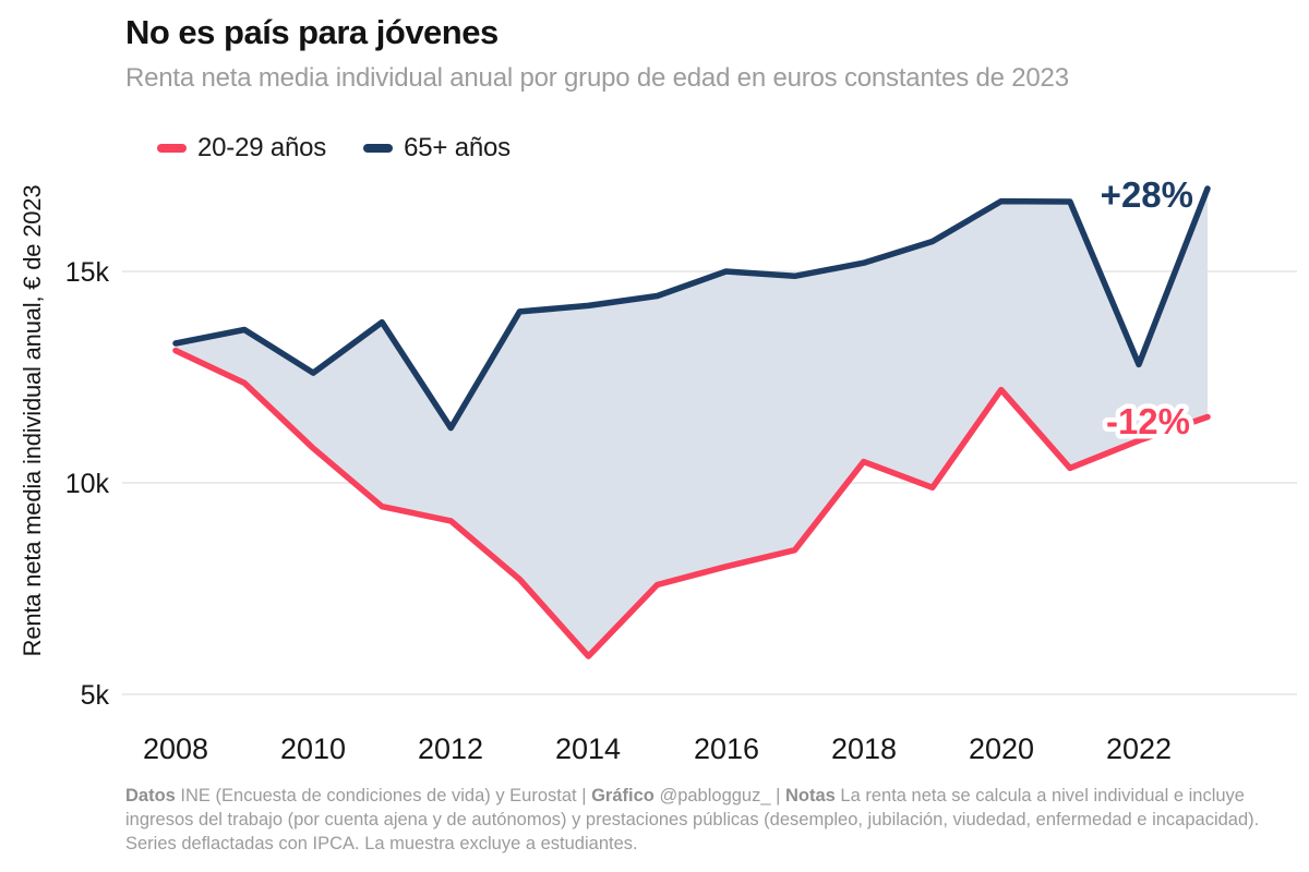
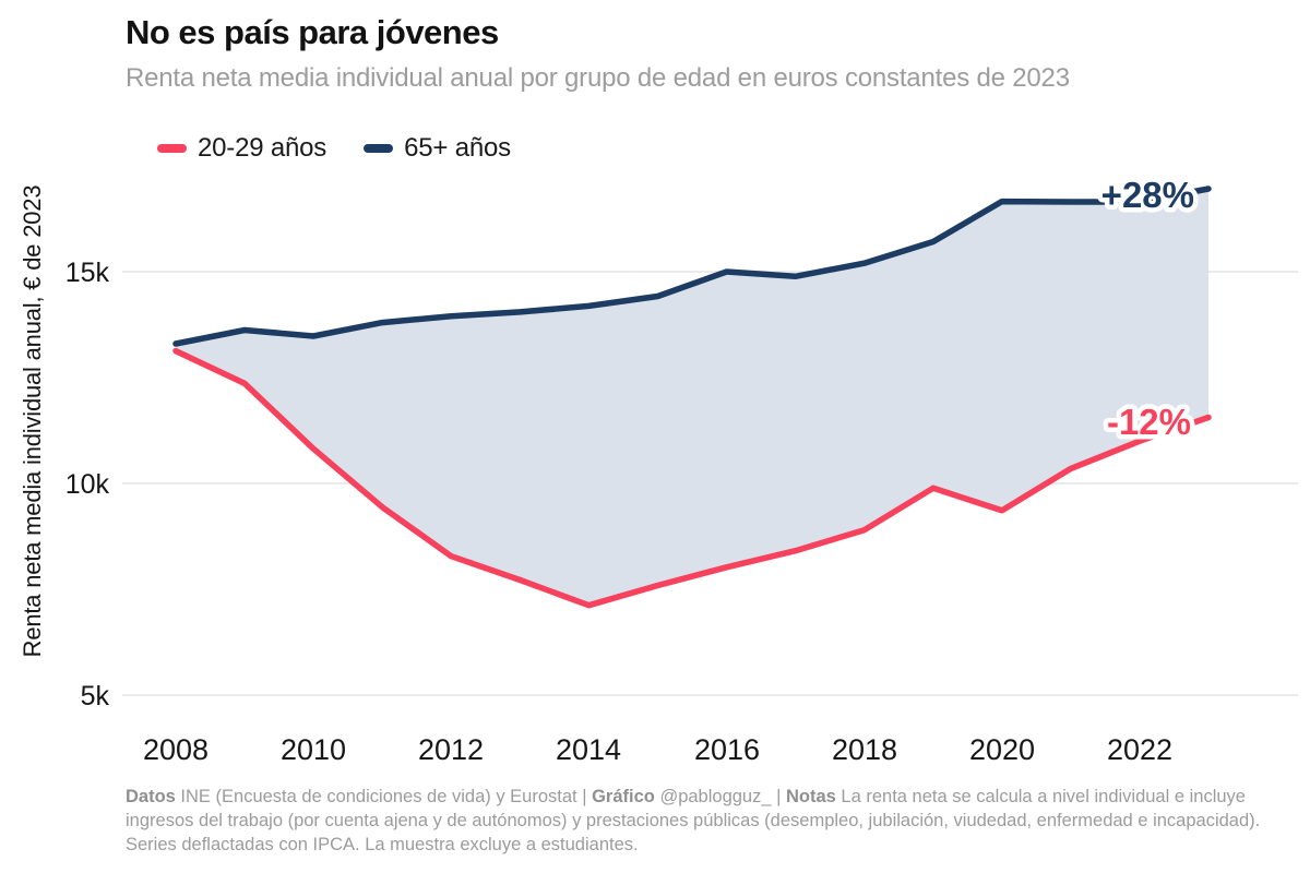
65+ años/2010: 12.6k -> 13.5k
20-29 años/2012: 9.1k -> 8.3k
65+ años/2012: 11.3k -> 14.0k
20-29 años/2014: 5.9k -> 7.1k
20-29 años/2018: 10.5k -> 8.9k
20-29 años/2020: 12.2k -> 9.4k
65+ años/2022: 12.8k -> 16.6k
